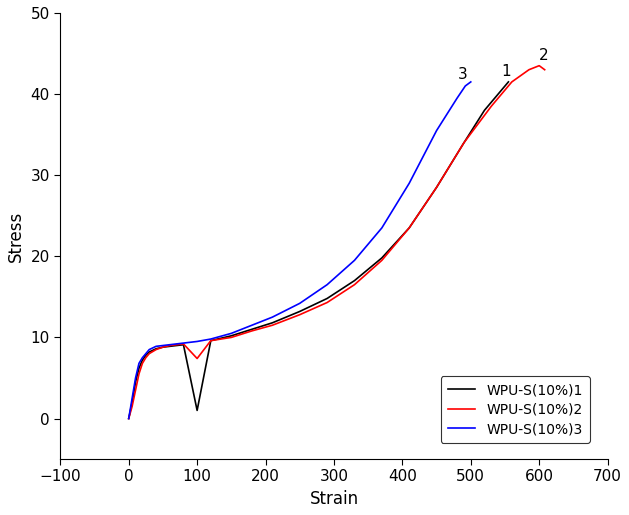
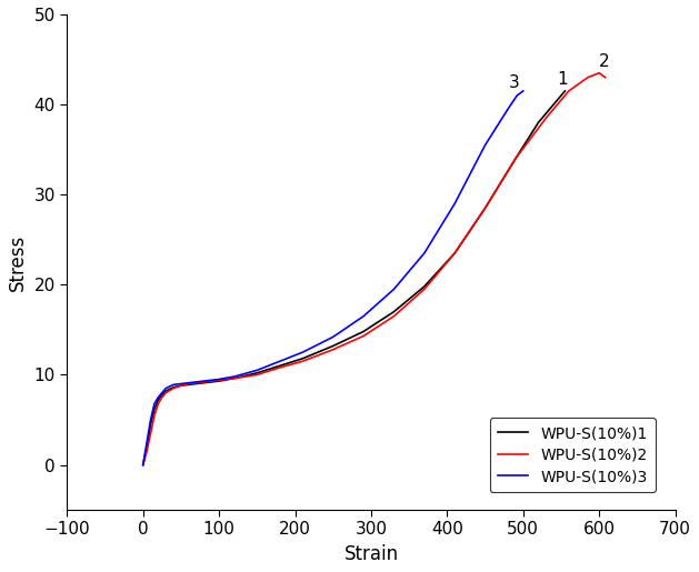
WPU-S(10%)1/100: 1.0 -> 9.3
WPU-S(10%)2/100: 7.4 -> 9.4
